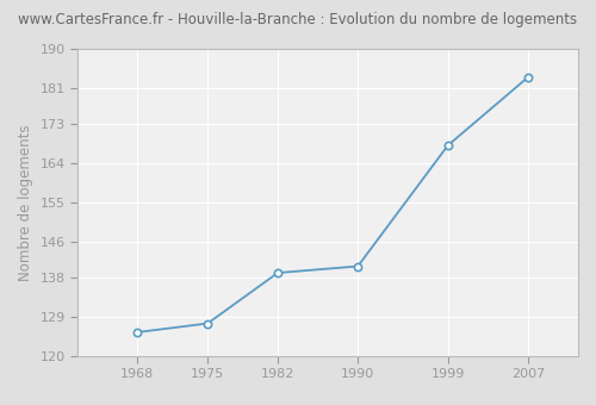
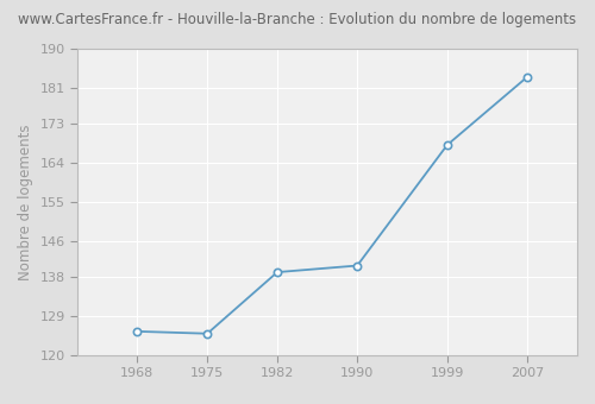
1975: 127.5 -> 125.0
